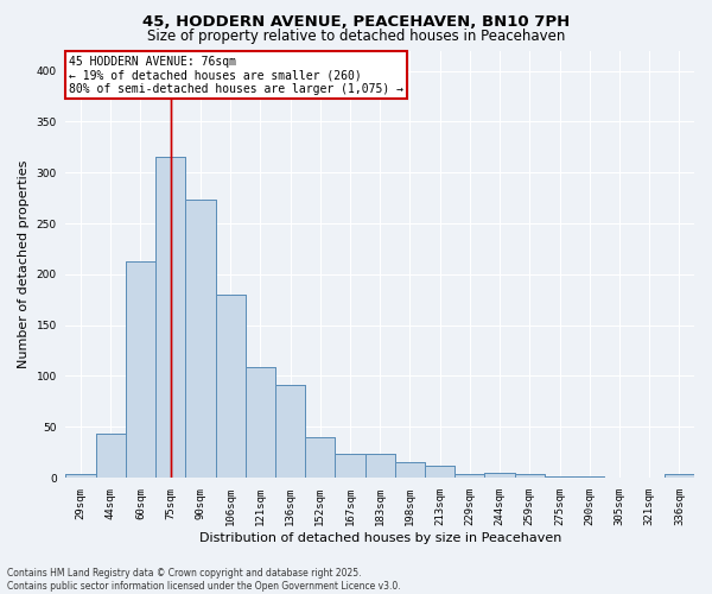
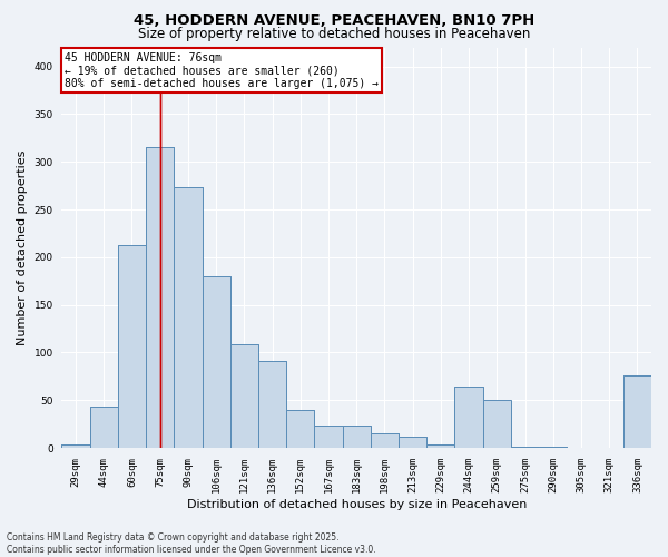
244sqm: 5 -> 64
259sqm: 4 -> 50
336sqm: 3 -> 76
